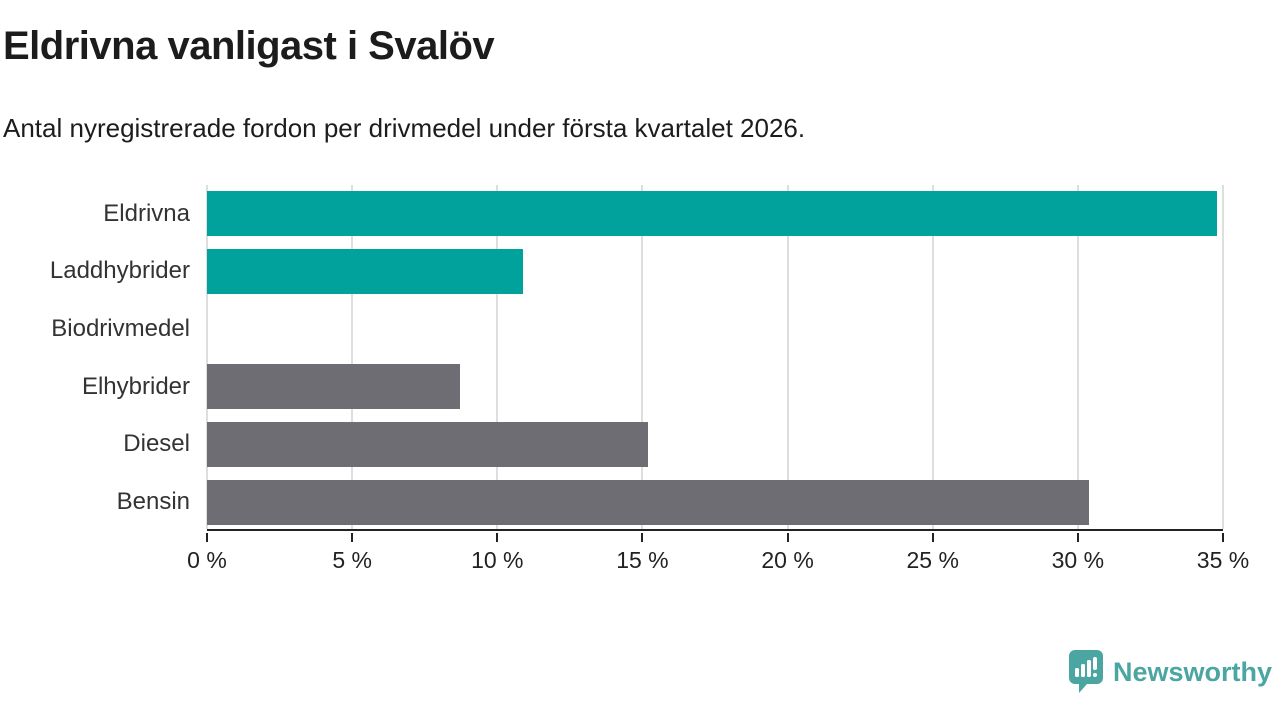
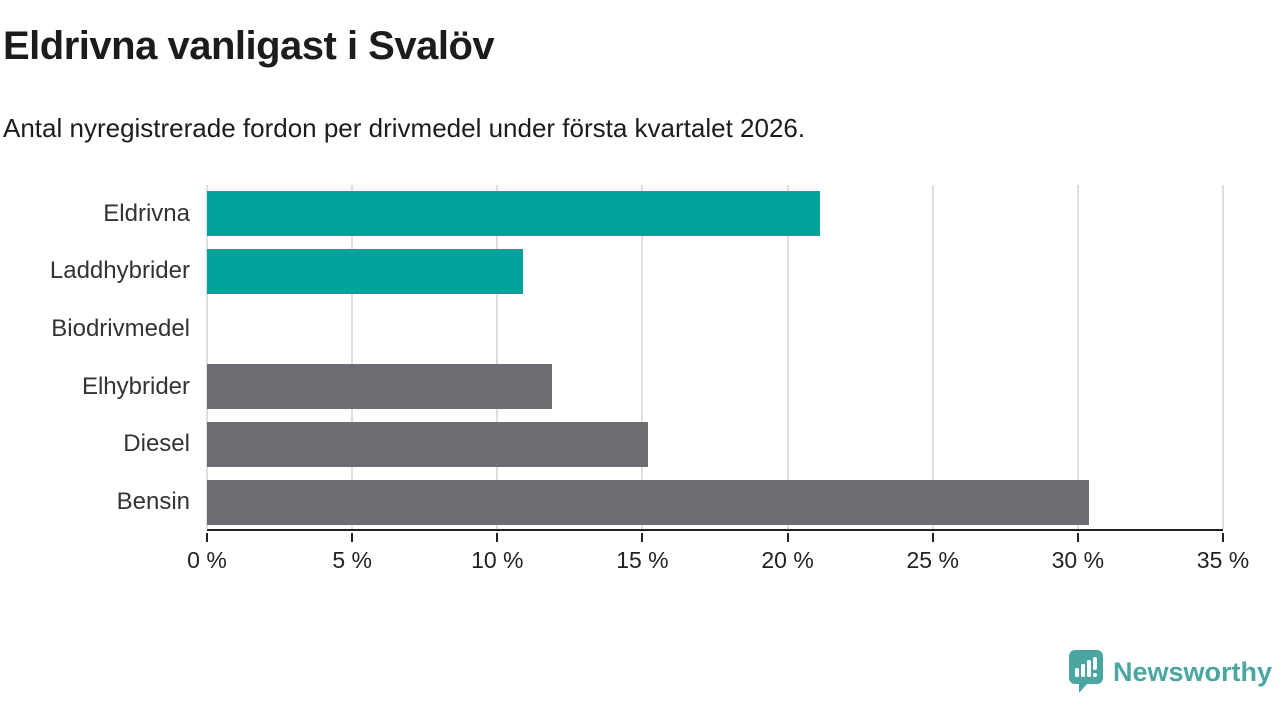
Eldrivna: 34.8% -> 21.1%
Elhybrider: 8.7% -> 11.9%
